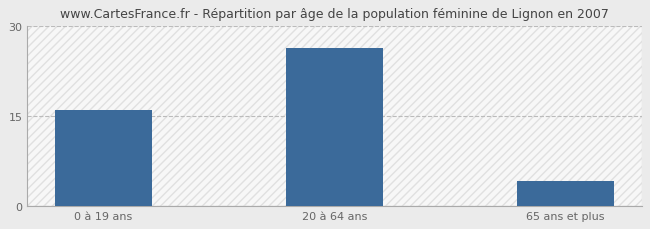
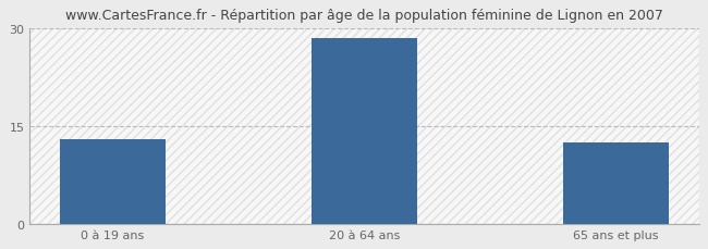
0 à 19 ans: 16.0 -> 13.0
20 à 64 ans: 26.2 -> 28.5
65 ans et plus: 4.2 -> 12.5
